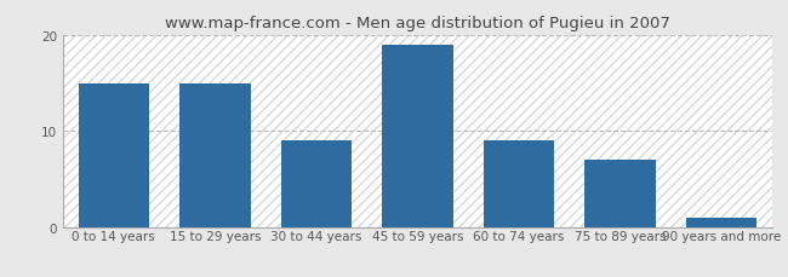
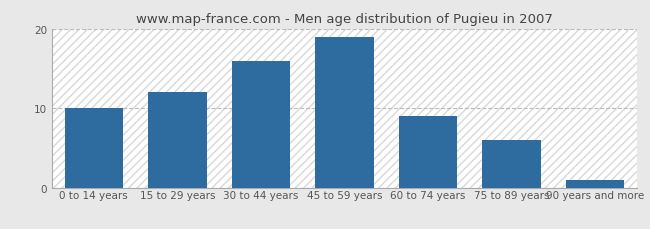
0 to 14 years: 15 -> 10
15 to 29 years: 15 -> 12
30 to 44 years: 9 -> 16
75 to 89 years: 7 -> 6
